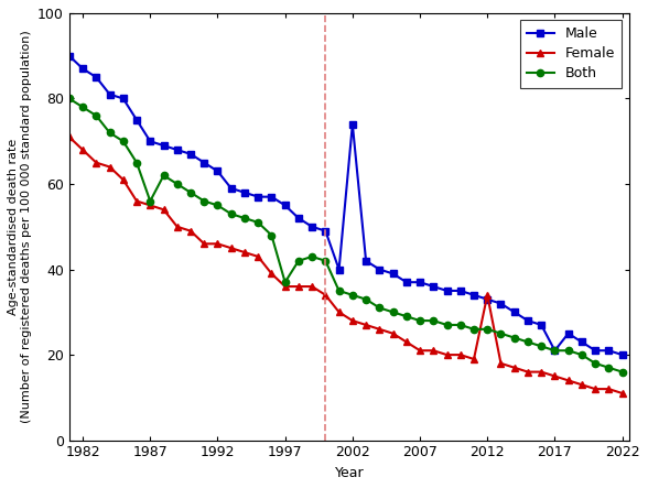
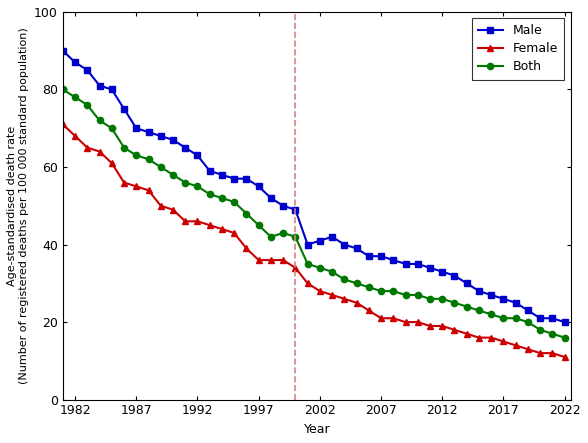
Both/1987: 56 -> 63
Both/1997: 37 -> 45
Male/2002: 74 -> 41
Female/2012: 34 -> 19
Male/2017: 21 -> 26
